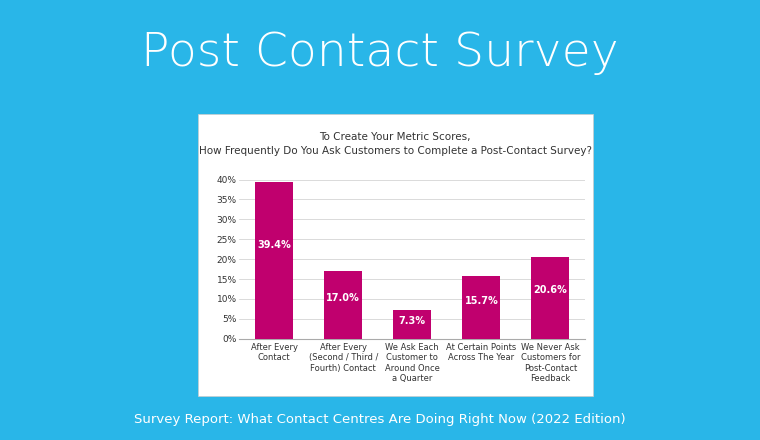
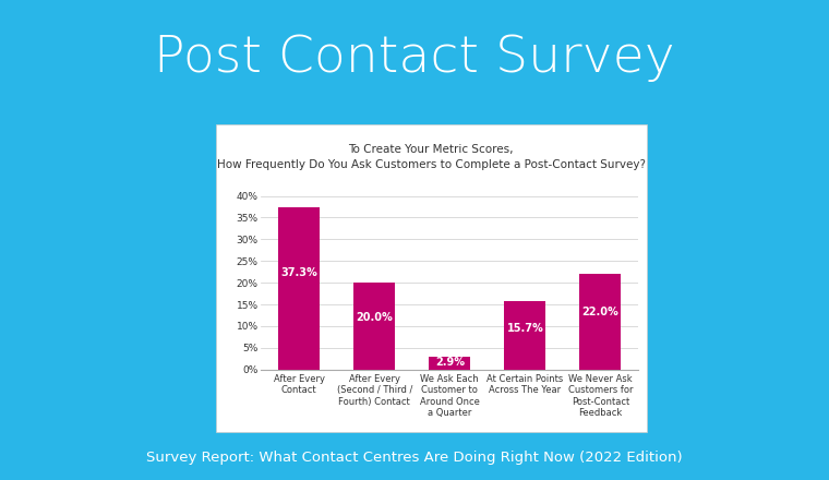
After Every Contact: 39.4% -> 37.3%
After Every (Second / Third / Fourth) Contact: 17.0% -> 20.0%
We Ask Each Customer to Around Once a Quarter: 7.3% -> 2.9%
We Never Ask Customers for Post-Contact Feedback: 20.6% -> 22.0%
